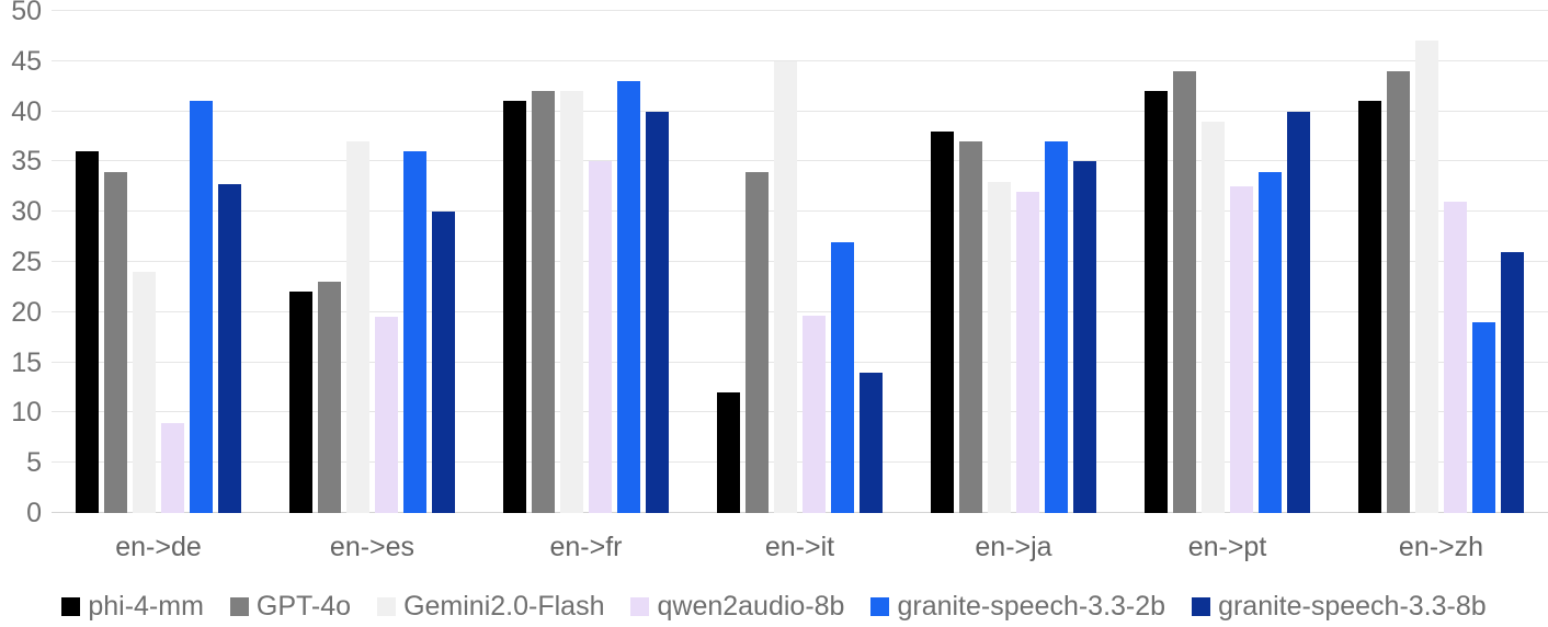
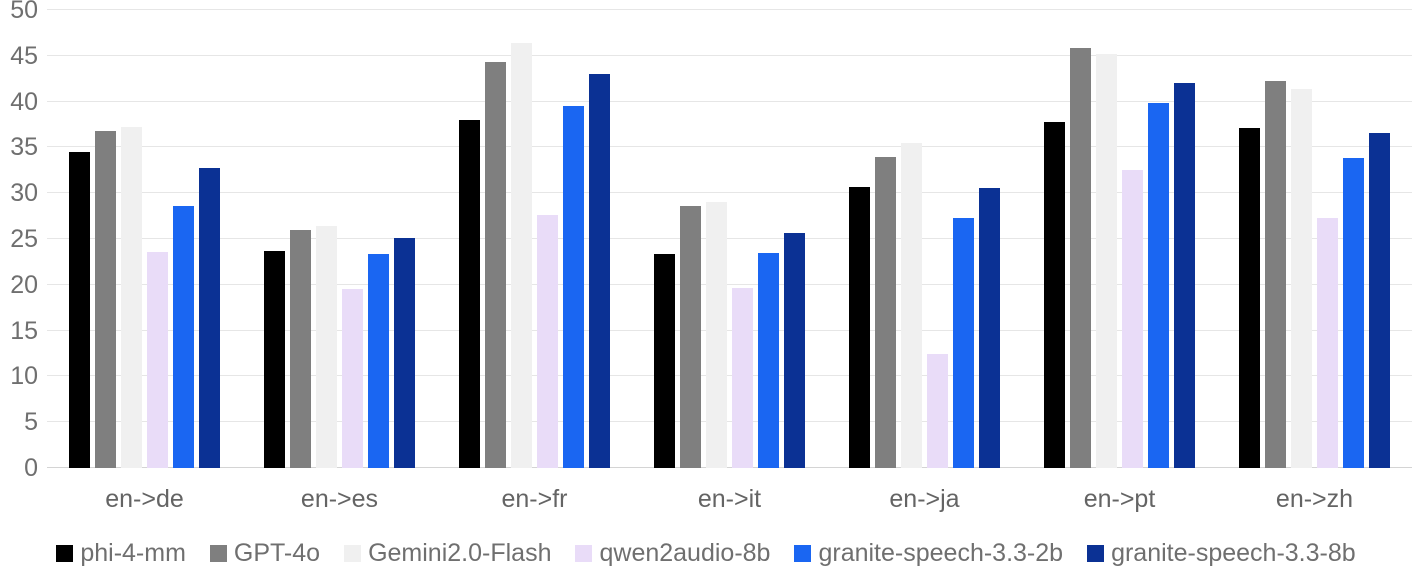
phi-4-mm/en->de: 36 -> 34
GPT-4o/en->de: 34 -> 37
Gemini2.0-Flash/en->de: 24 -> 37
qwen2audio-8b/en->de: 9 -> 24
granite-speech-3.3-2b/en->de: 41 -> 29
phi-4-mm/en->es: 22 -> 24
GPT-4o/en->es: 23 -> 26
Gemini2.0-Flash/en->es: 37 -> 26
granite-speech-3.3-2b/en->es: 36 -> 23
granite-speech-3.3-8b/en->es: 30 -> 25
phi-4-mm/en->fr: 41 -> 38
GPT-4o/en->fr: 42 -> 44
Gemini2.0-Flash/en->fr: 42 -> 46
qwen2audio-8b/en->fr: 35 -> 28
granite-speech-3.3-2b/en->fr: 43 -> 40
granite-speech-3.3-8b/en->fr: 40 -> 43
phi-4-mm/en->it: 12 -> 23
GPT-4o/en->it: 34 -> 29
Gemini2.0-Flash/en->it: 45 -> 29
granite-speech-3.3-2b/en->it: 27 -> 24
granite-speech-3.3-8b/en->it: 14 -> 26
phi-4-mm/en->ja: 38 -> 31
GPT-4o/en->ja: 37 -> 34
Gemini2.0-Flash/en->ja: 33 -> 36
qwen2audio-8b/en->ja: 32 -> 12
granite-speech-3.3-2b/en->ja: 37 -> 27
granite-speech-3.3-8b/en->ja: 35 -> 31
phi-4-mm/en->pt: 42 -> 38
GPT-4o/en->pt: 44 -> 46
Gemini2.0-Flash/en->pt: 39 -> 45
granite-speech-3.3-2b/en->pt: 34 -> 40
granite-speech-3.3-8b/en->pt: 40 -> 42
phi-4-mm/en->zh: 41 -> 37
GPT-4o/en->zh: 44 -> 42
Gemini2.0-Flash/en->zh: 47 -> 41
qwen2audio-8b/en->zh: 31 -> 27
granite-speech-3.3-2b/en->zh: 19 -> 34
granite-speech-3.3-8b/en->zh: 26 -> 37
